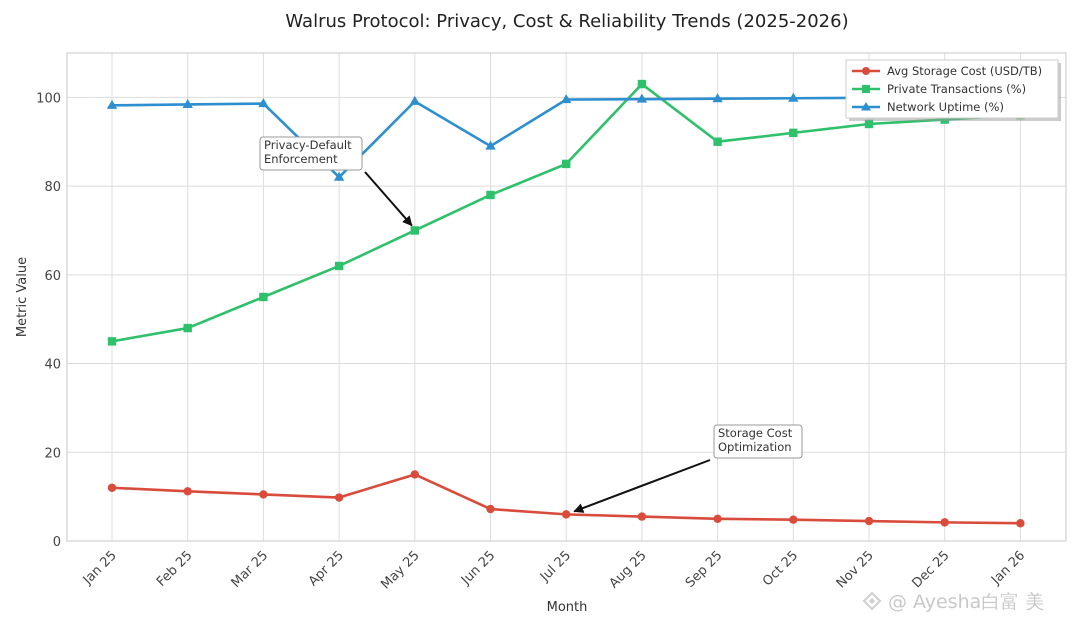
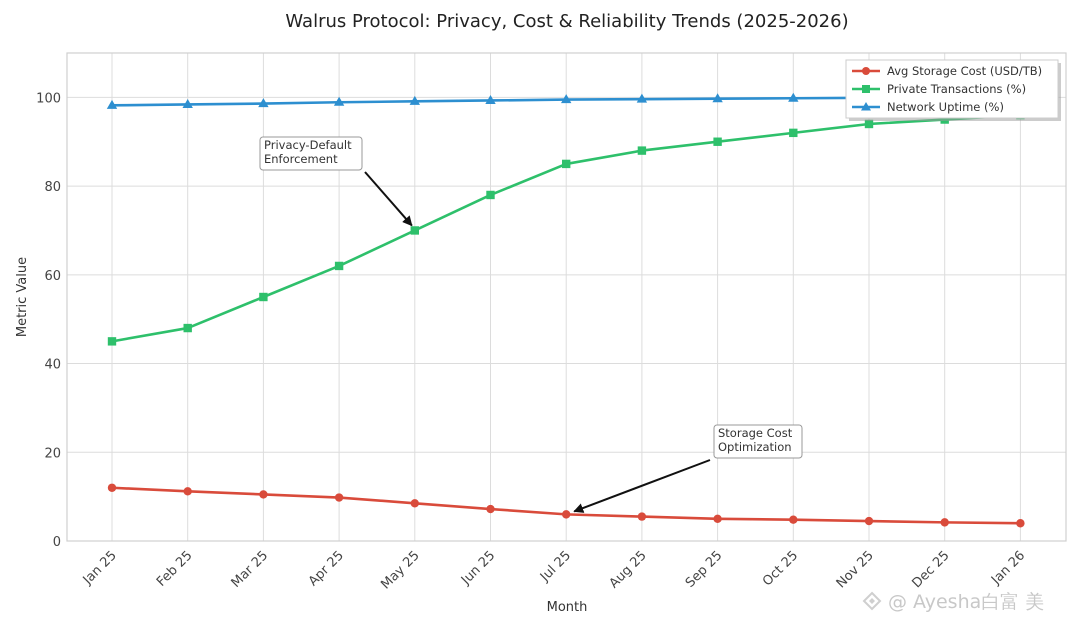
Network Uptime (%)/Apr 25: 82 -> 99
Avg Storage Cost (USD/TB)/May 25: 15 -> 8
Network Uptime (%)/Jun 25: 89 -> 99
Private Transactions (%)/Aug 25: 103 -> 88
